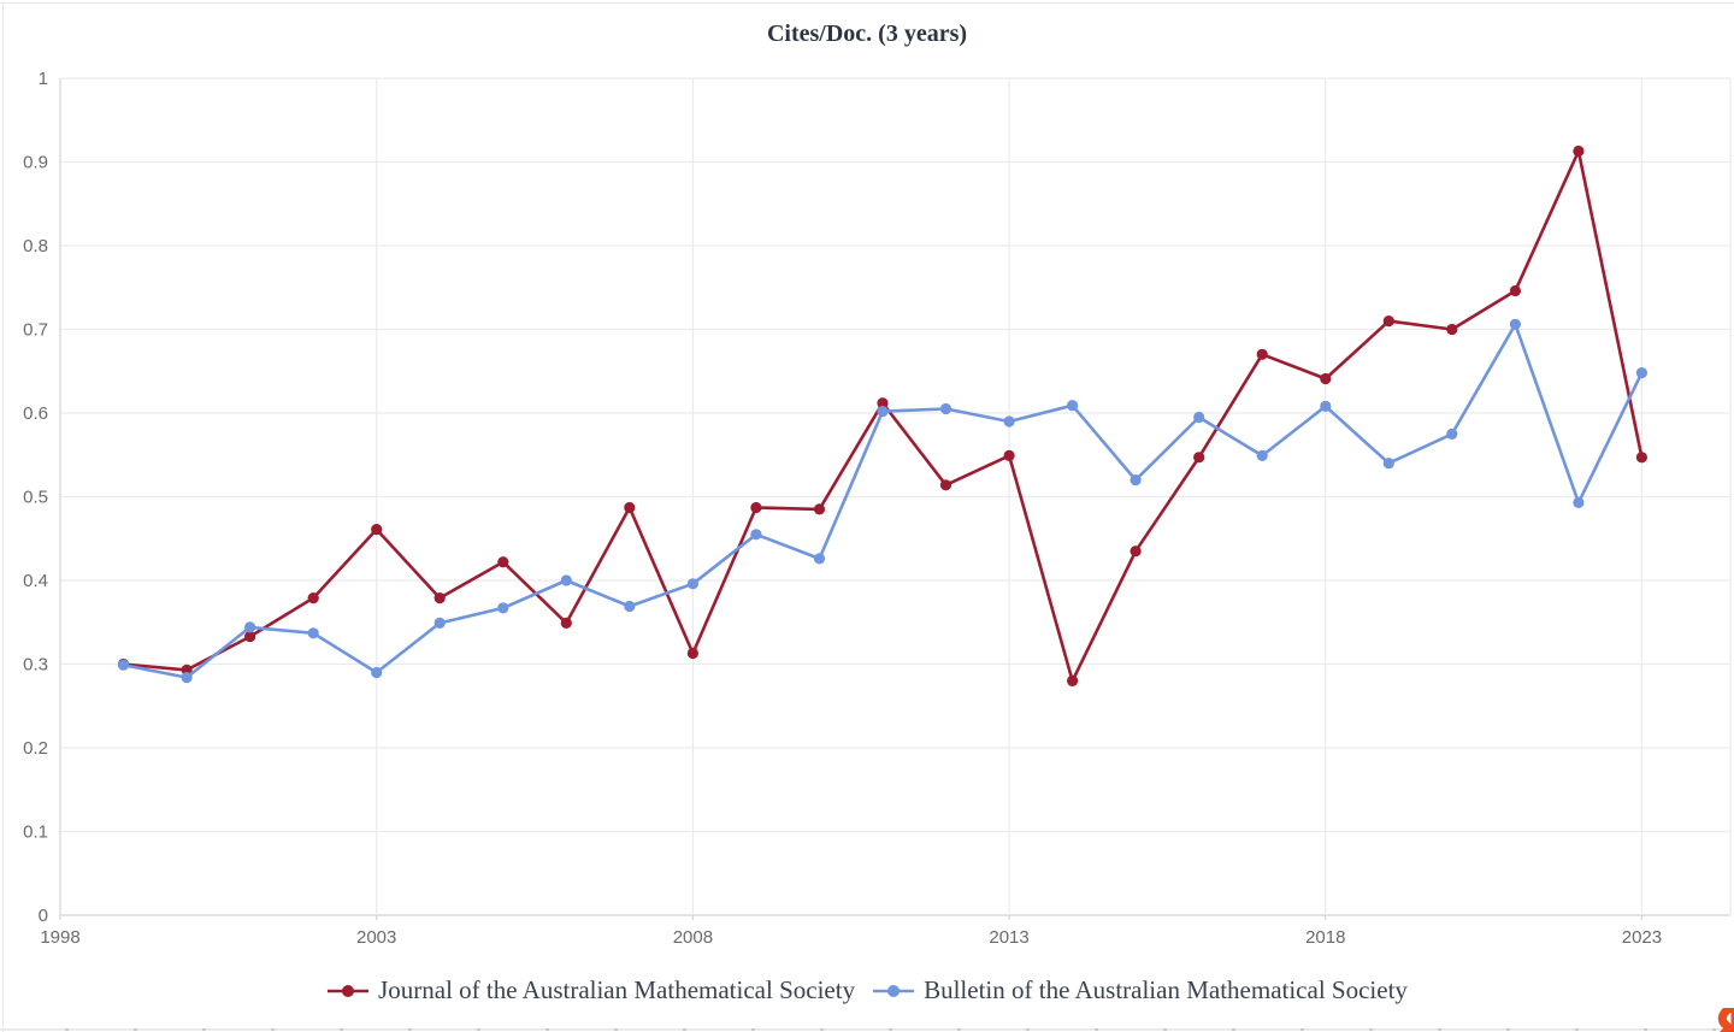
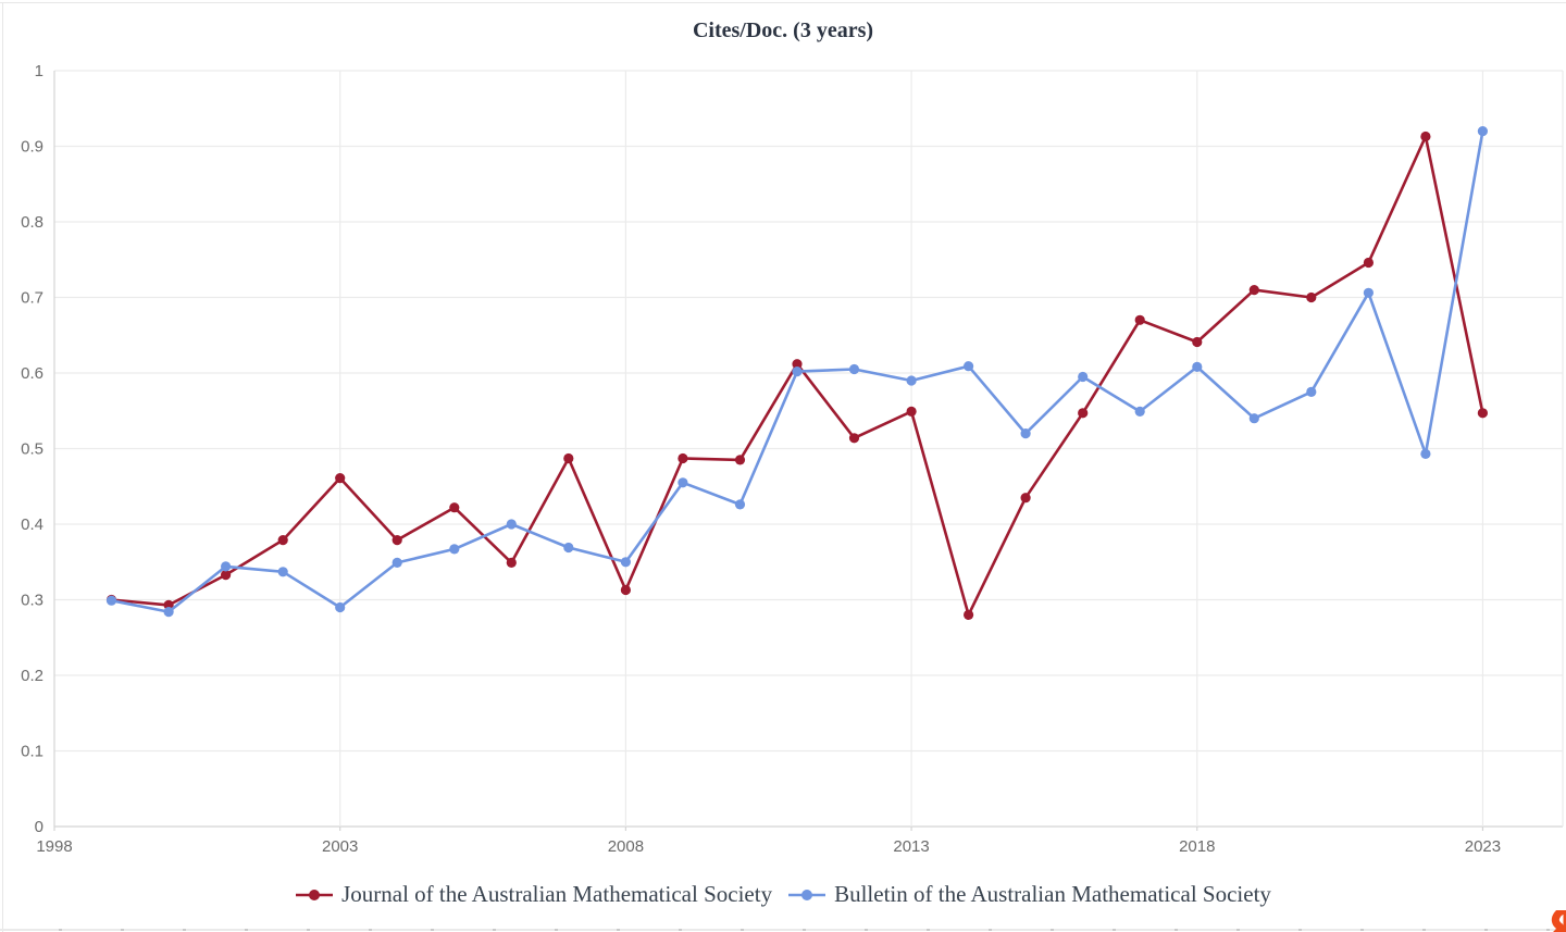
Bulletin of the Australian Mathematical Society/2008: 0.40 -> 0.35
Bulletin of the Australian Mathematical Society/2023: 0.65 -> 0.92
